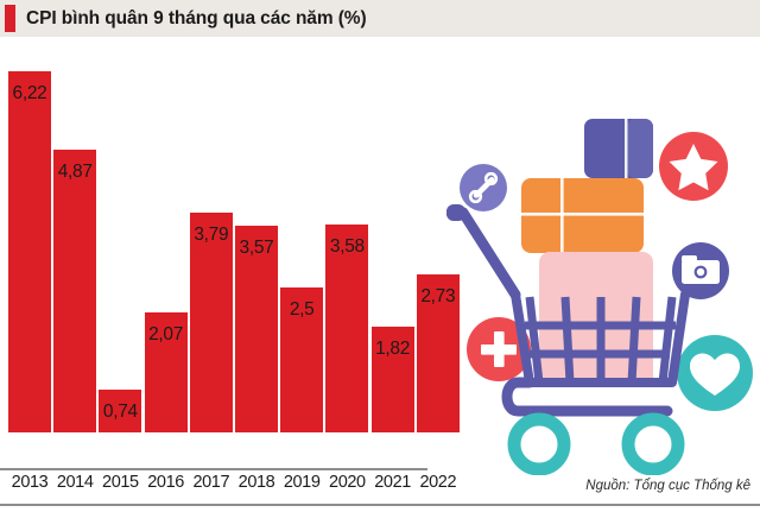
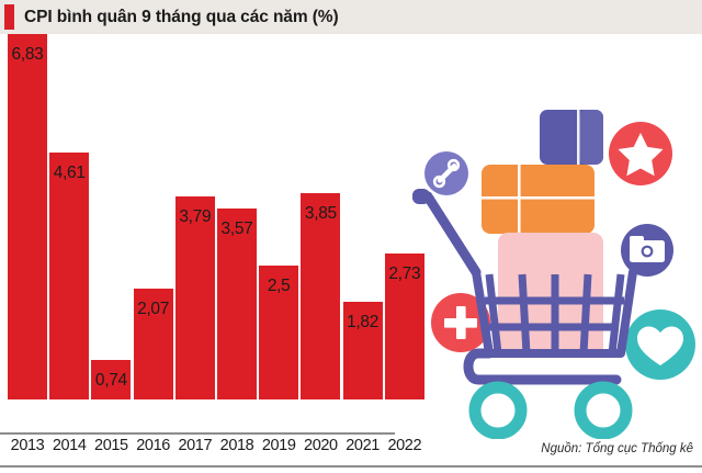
2013: 6,22 -> 6,83
2014: 4,87 -> 4,61
2020: 3,58 -> 3,85
